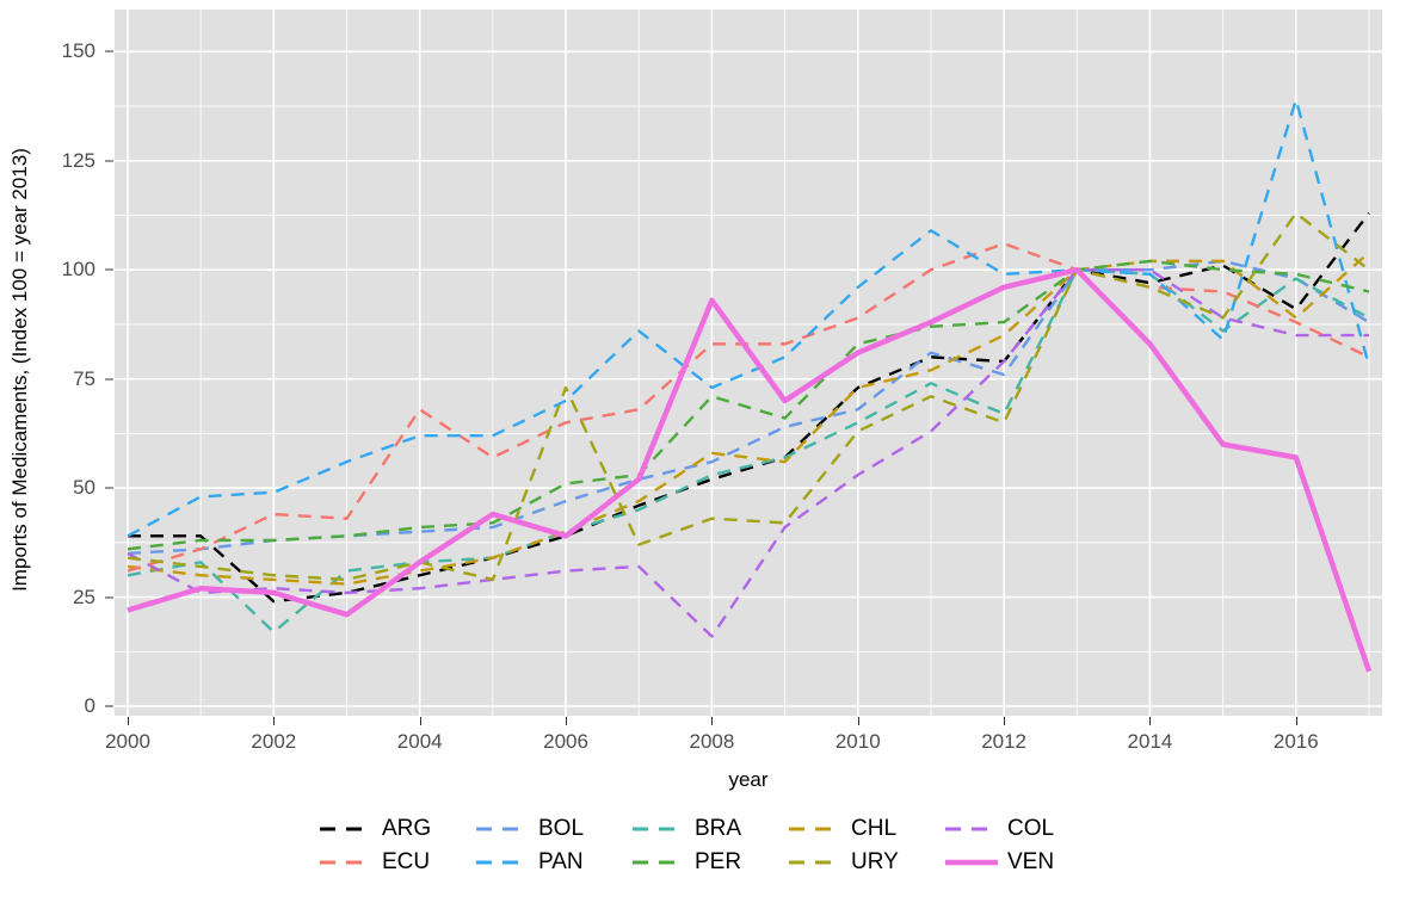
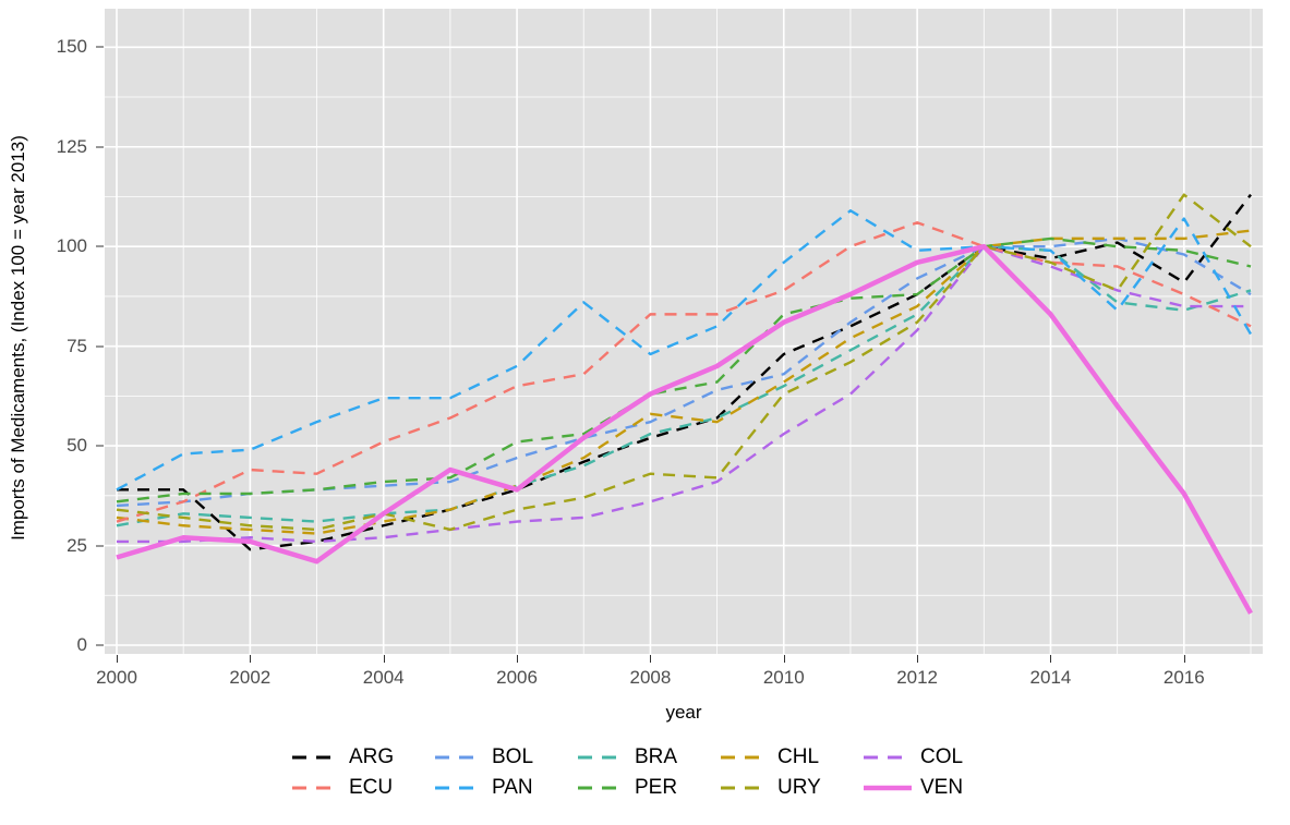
COL/2000: 35 -> 26
BRA/2002: 17 -> 32
ECU/2004: 68 -> 51
URY/2006: 73 -> 34
COL/2008: 16 -> 36
PER/2008: 71 -> 63
VEN/2008: 93 -> 63
CHL/2010: 73 -> 66
ARG/2012: 79 -> 88
BOL/2012: 76 -> 92
BRA/2012: 67 -> 83
URY/2012: 65 -> 81
COL/2014: 100 -> 95
BRA/2016: 98 -> 84
CHL/2016: 89 -> 102
PAN/2016: 139 -> 107
VEN/2016: 57 -> 38
